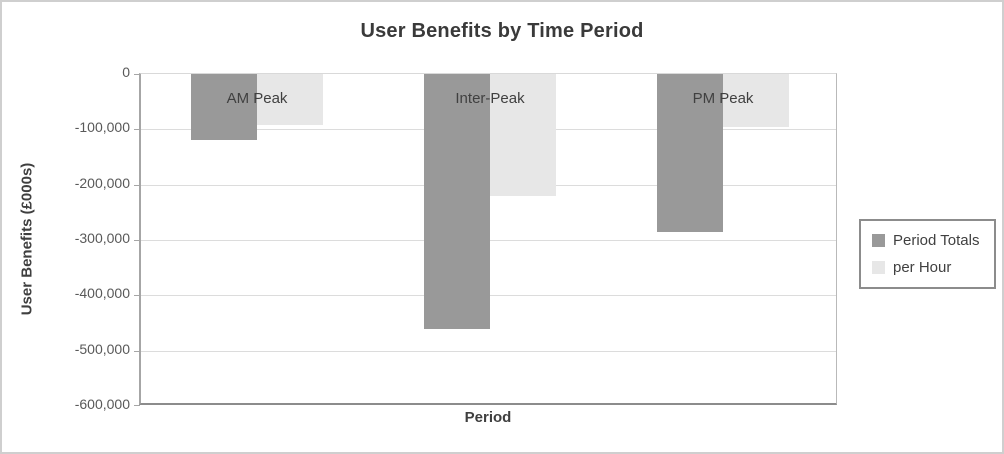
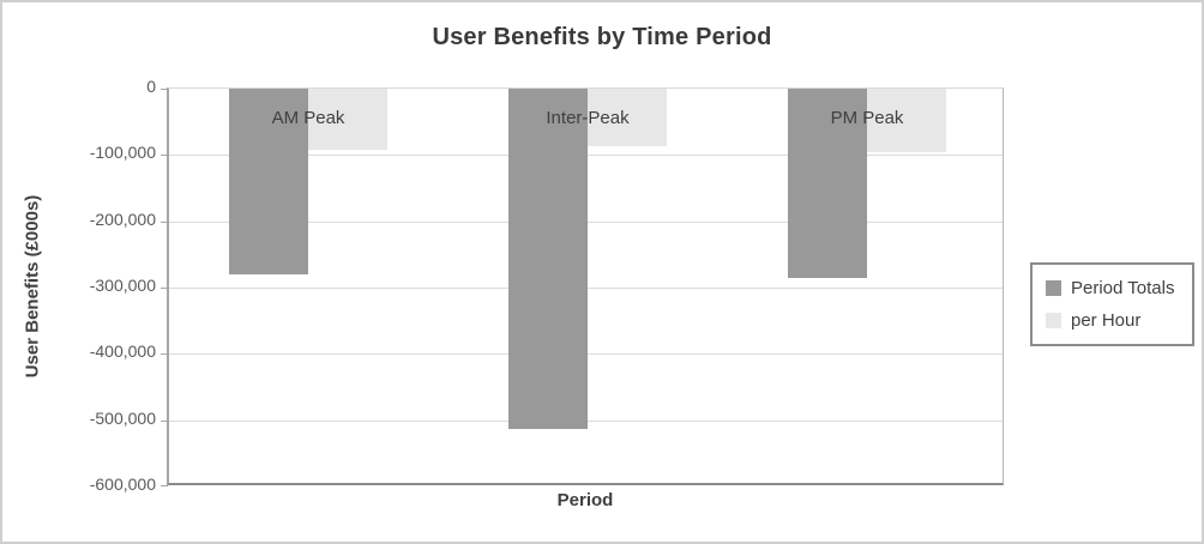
Period Totals/AM Peak: -120000 -> -280000
Period Totals/Inter-Peak: -460000 -> -510000
per Hour/Inter-Peak: -220000 -> -90000
